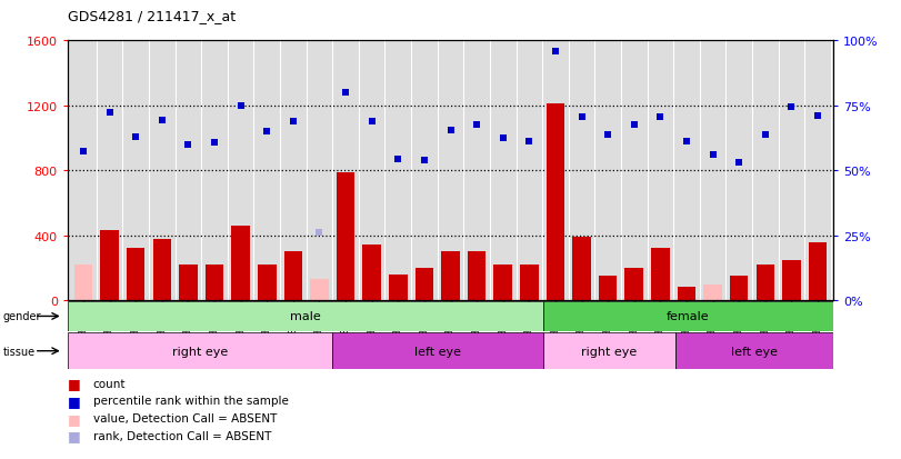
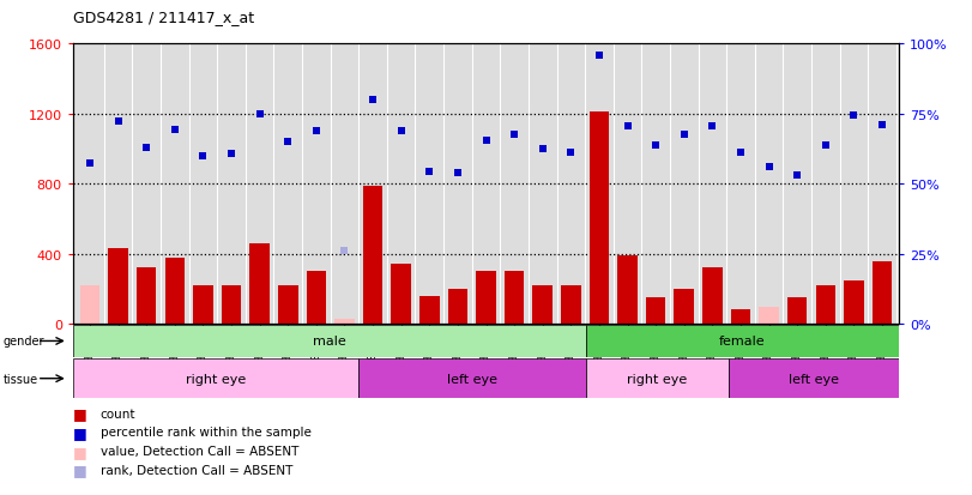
GSM686990: 130 -> 30
